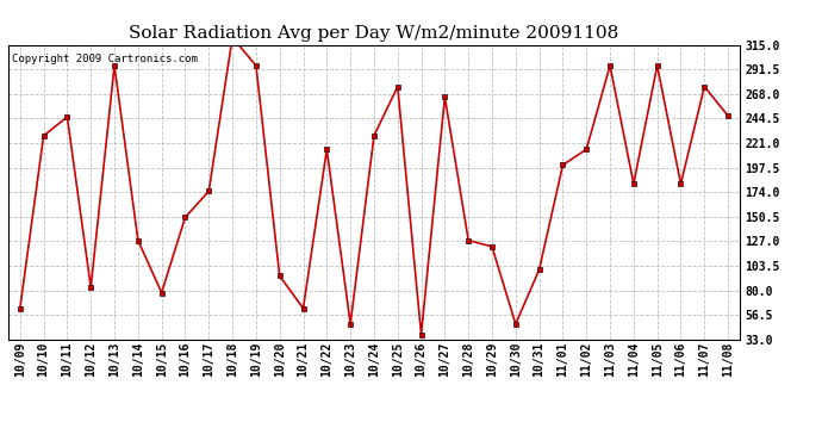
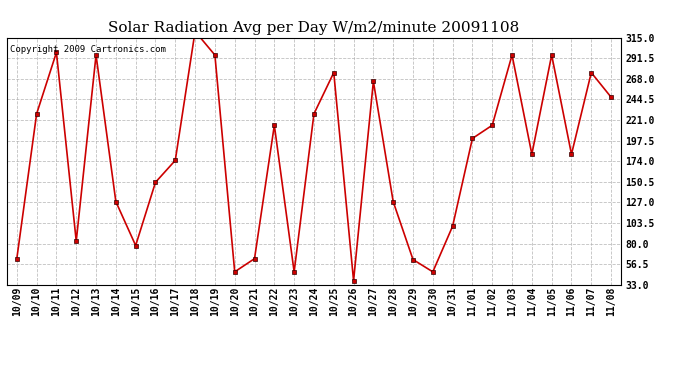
10/11: 246 -> 298
10/20: 94 -> 48
10/29: 122 -> 62
